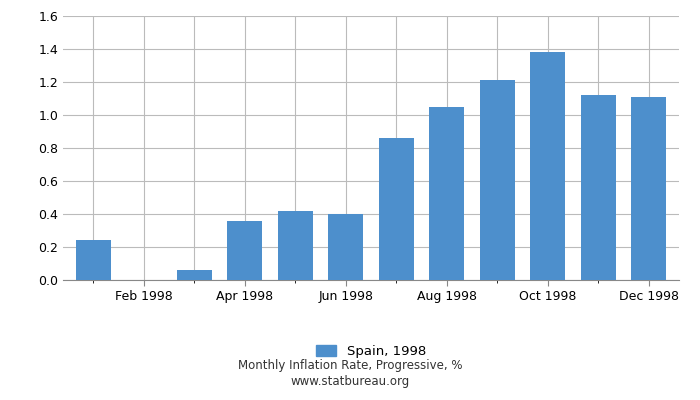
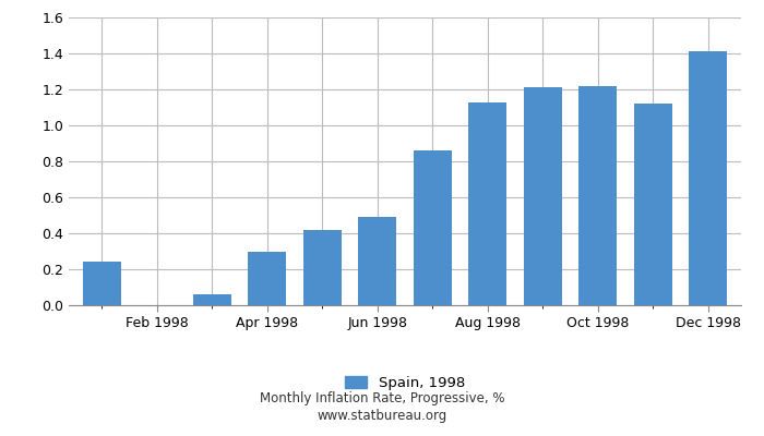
Apr 1998: 0.36 -> 0.30
Jun 1998: 0.40 -> 0.49
Aug 1998: 1.05 -> 1.13
Oct 1998: 1.38 -> 1.22
Dec 1998: 1.11 -> 1.41
